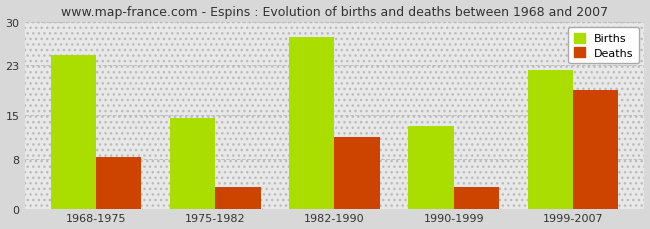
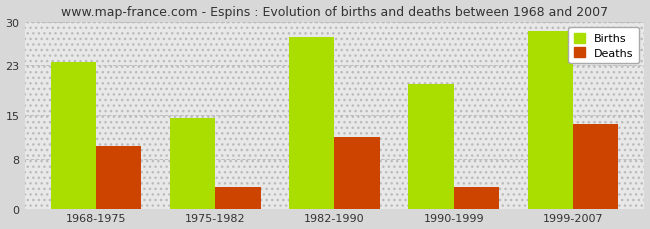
Births/1968-1975: 24.6 -> 23.5
Deaths/1968-1975: 8.2 -> 10.0
Births/1990-1999: 13.2 -> 20.0
Births/1999-2007: 22.2 -> 28.5
Deaths/1999-2007: 19.0 -> 13.5
